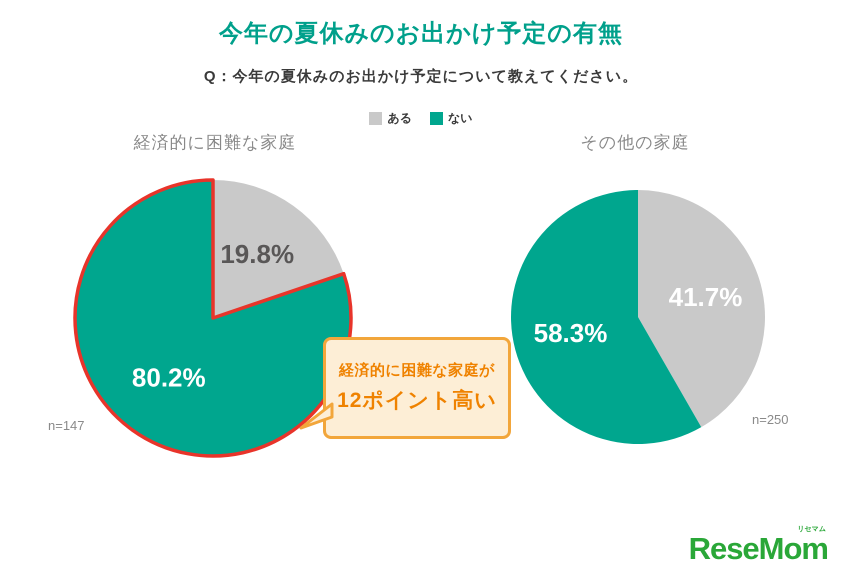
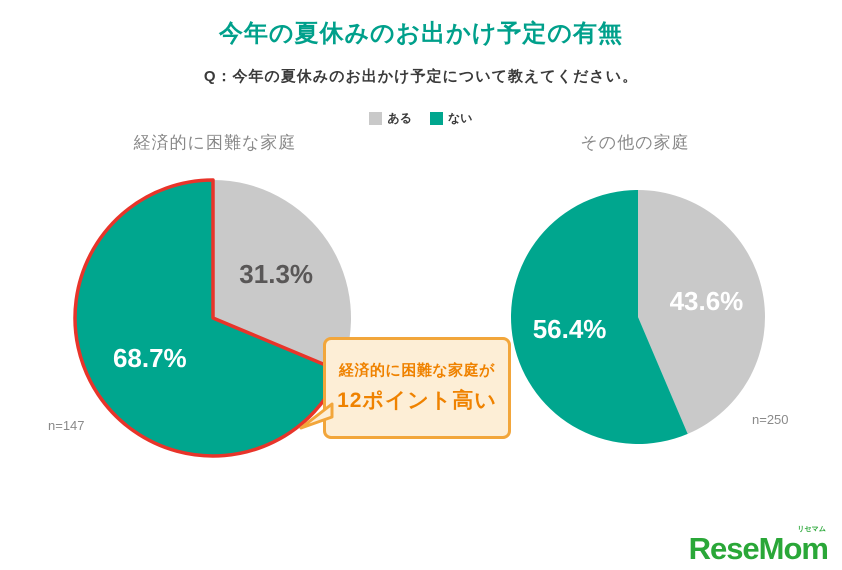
経済的に困難な家庭/ある: 19.8% -> 31.3%
経済的に困難な家庭/ない: 80.2% -> 68.7%
その他の家庭/ある: 41.7% -> 43.6%
その他の家庭/ない: 58.3% -> 56.4%
